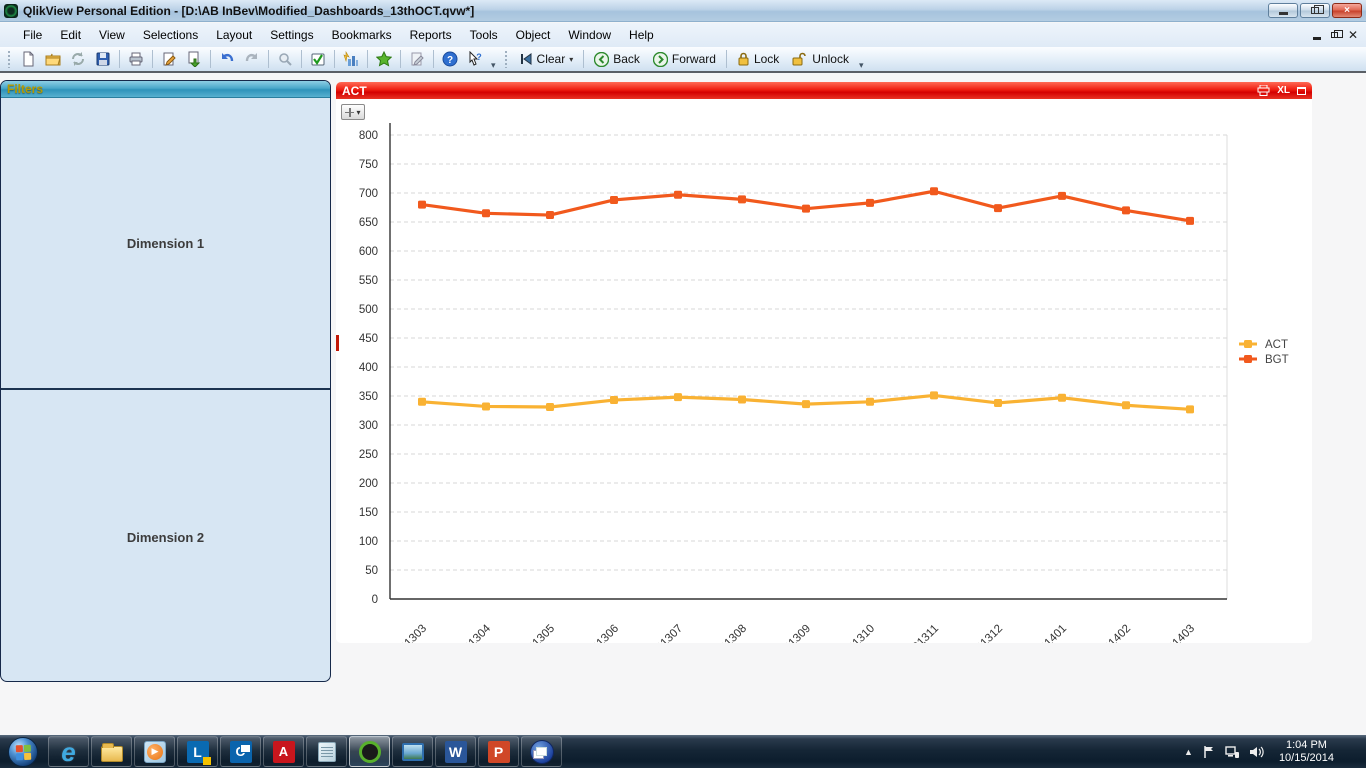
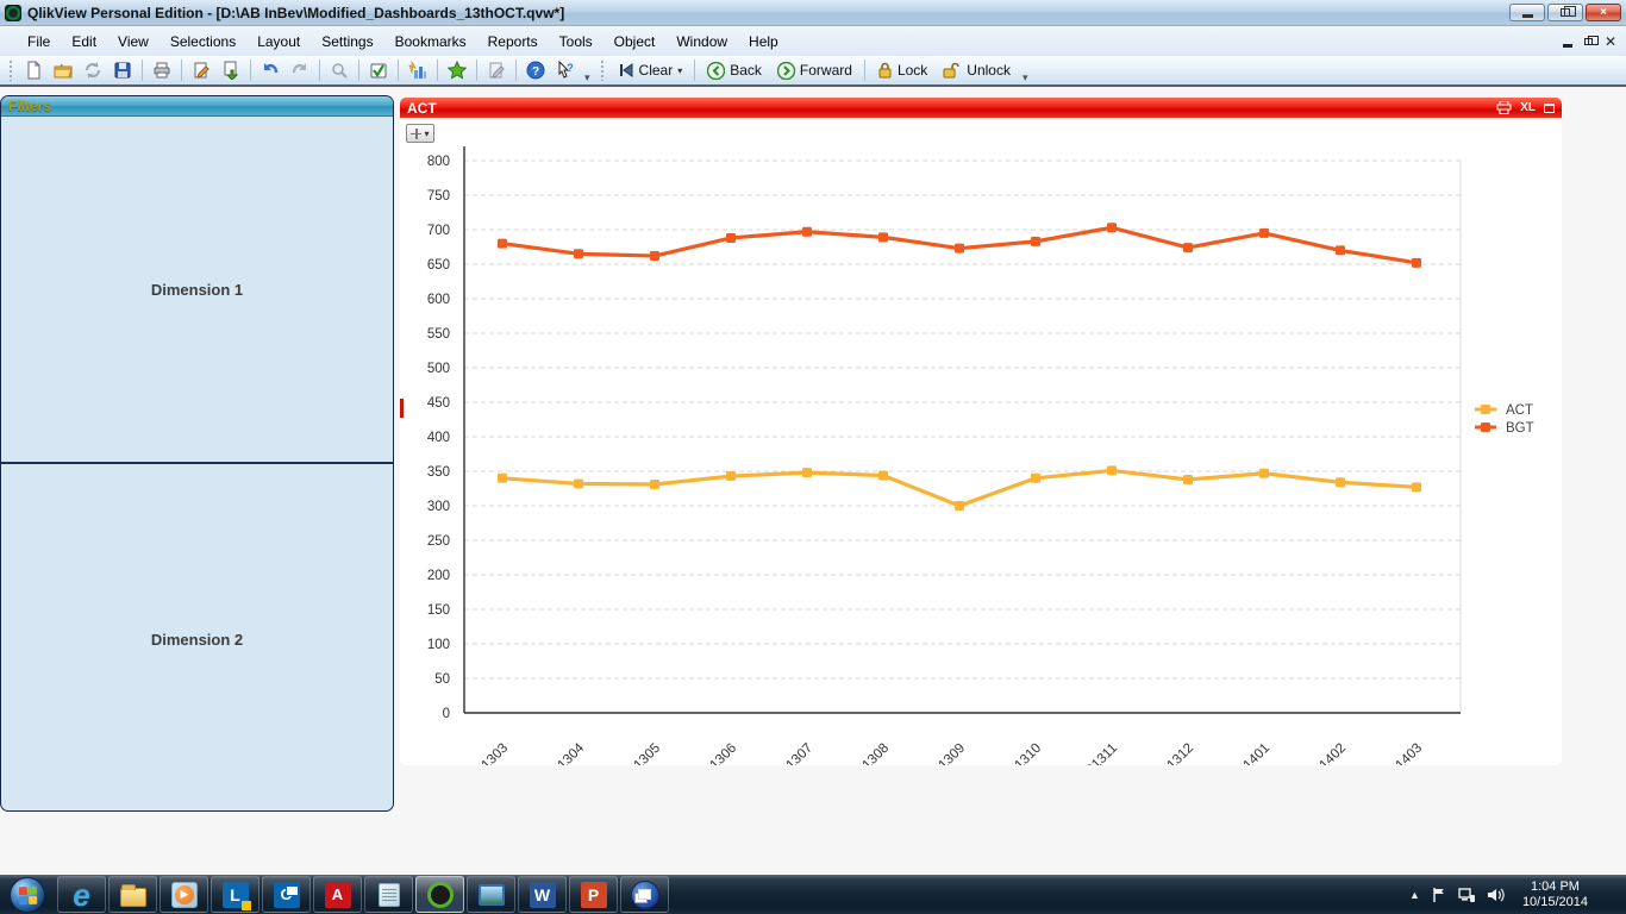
ACT/201309: 340 -> 300
